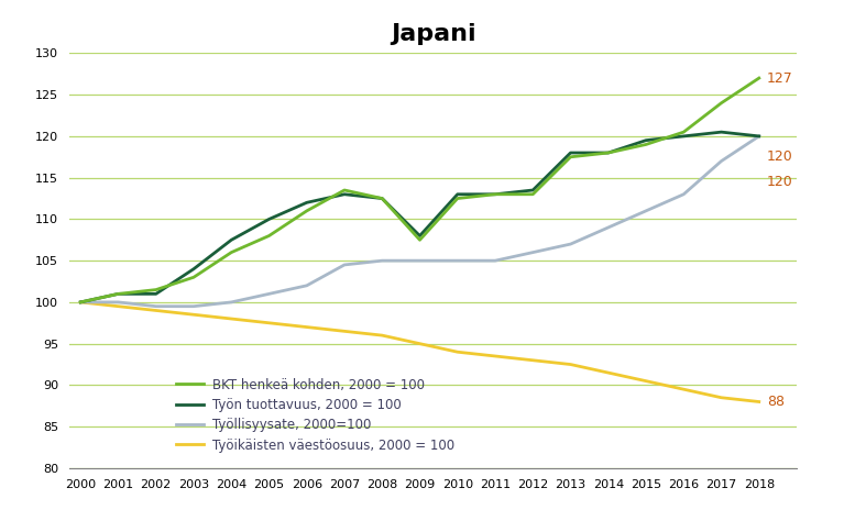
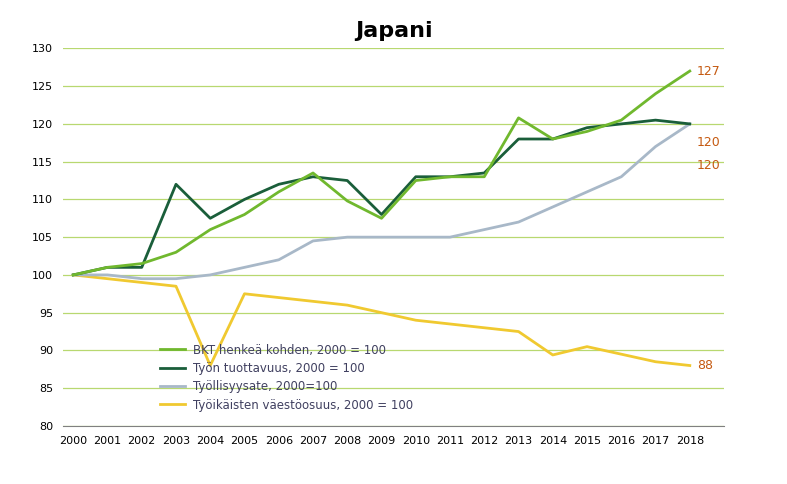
Työn tuottavuus, 2000 = 100/2003: 104.0 -> 112.0
Työikäisten väestöosuus, 2000 = 100/2004: 98.0 -> 88.0
BKT henkeä kohden, 2000 = 100/2008: 112.5 -> 109.8
BKT henkeä kohden, 2000 = 100/2013: 117.5 -> 120.8
Työikäisten väestöosuus, 2000 = 100/2014: 91.5 -> 89.4
